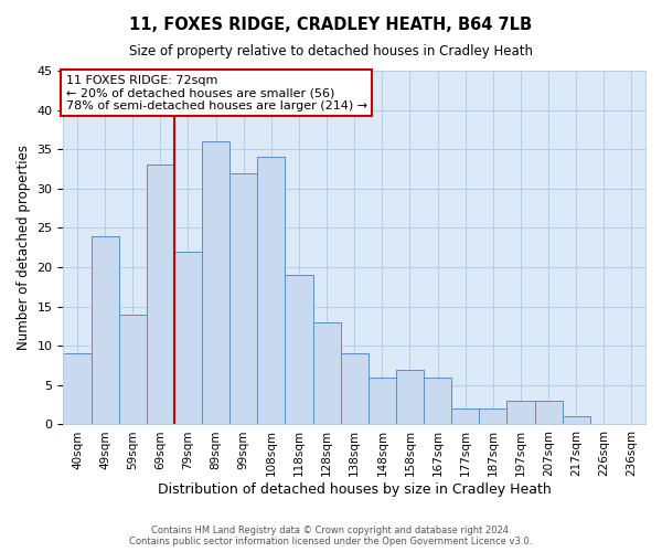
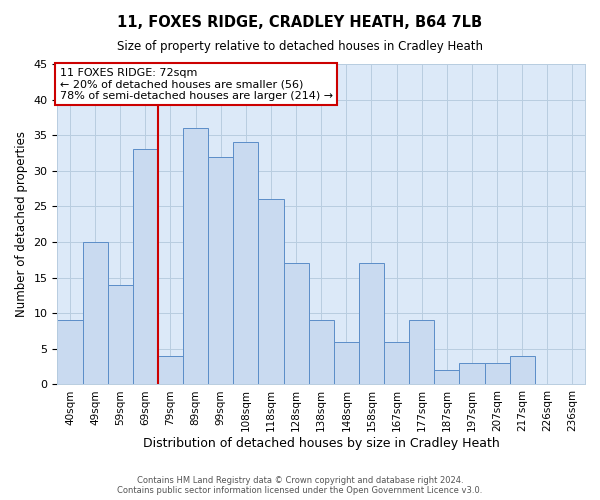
49sqm: 24 -> 20
79sqm: 22 -> 4
118sqm: 19 -> 26
128sqm: 13 -> 17
158sqm: 7 -> 17
177sqm: 2 -> 9
217sqm: 1 -> 4
